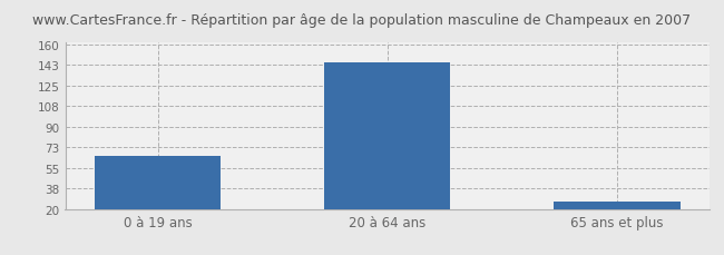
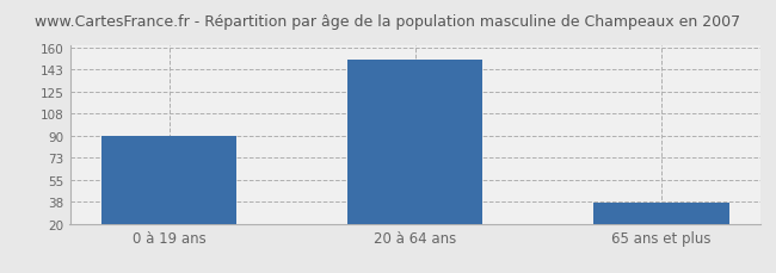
0 à 19 ans: 65 -> 90
20 à 64 ans: 145 -> 151
65 ans et plus: 26 -> 37
